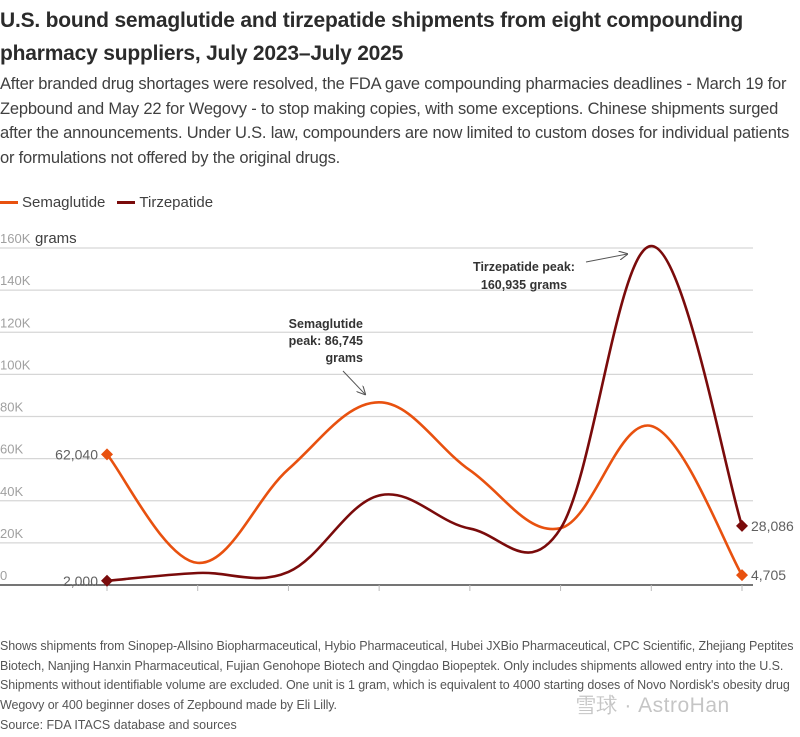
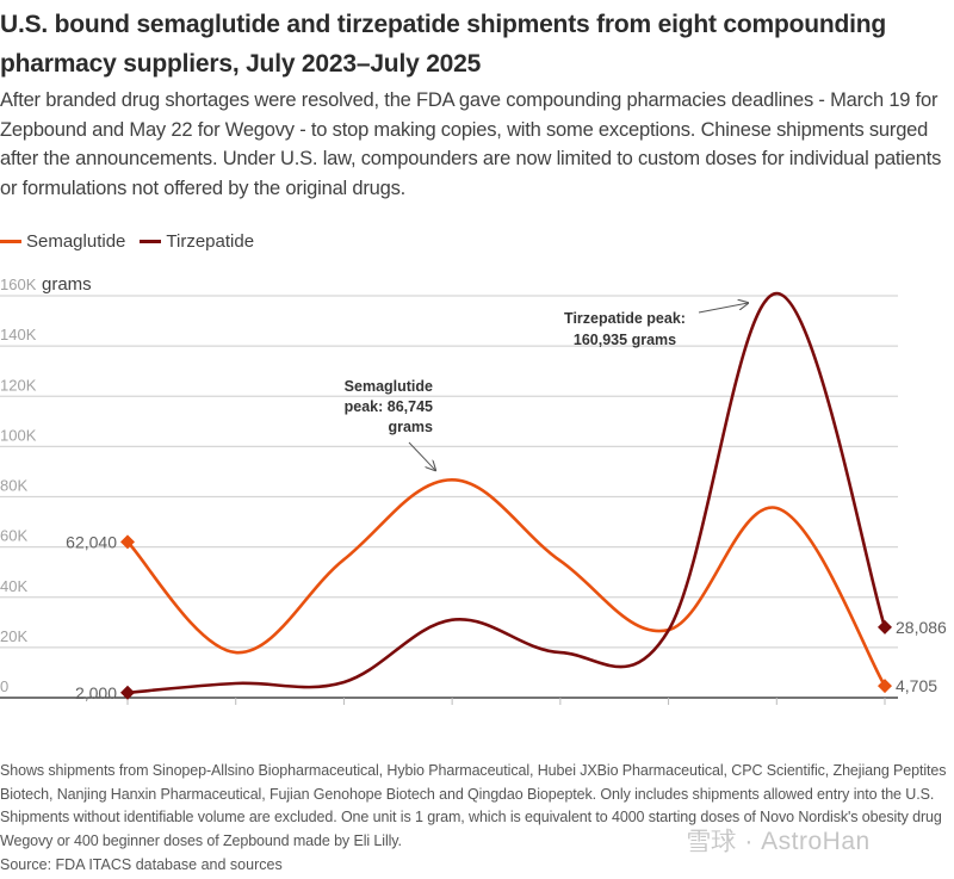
Semaglutide/Q4 2023: 10K -> 18K
Tirzepatide/Q2 2024: 42K -> 31K
Tirzepatide/Q3 2024: 27K -> 18K
